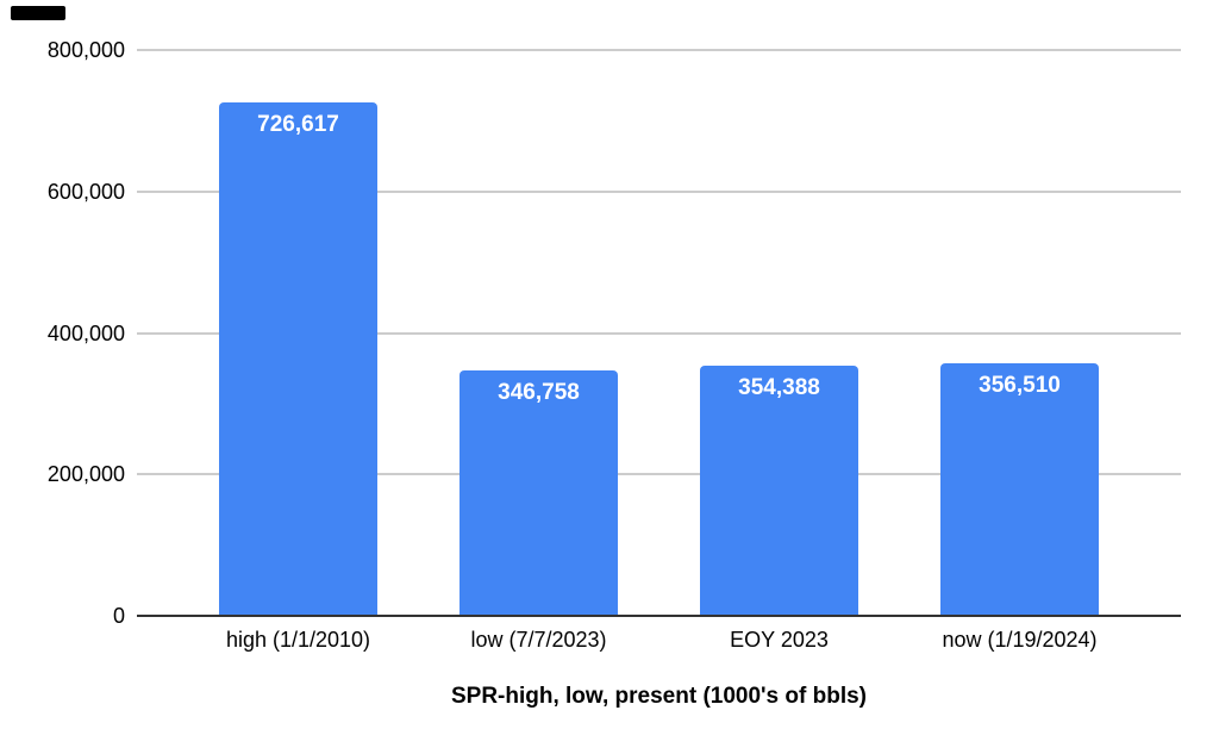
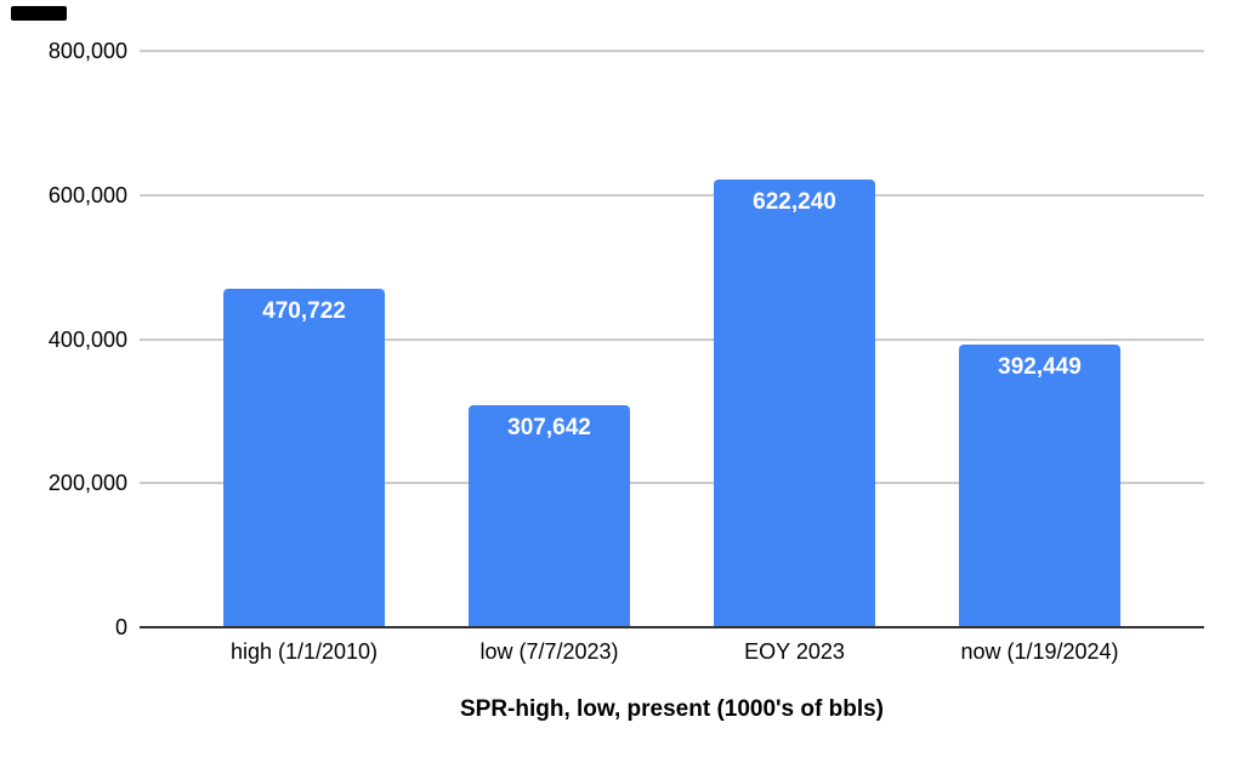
high (1/1/2010): 726,617 -> 470,722
low (7/7/2023): 346,758 -> 307,642
EOY 2023: 354,388 -> 622,240
now (1/19/2024): 356,510 -> 392,449
